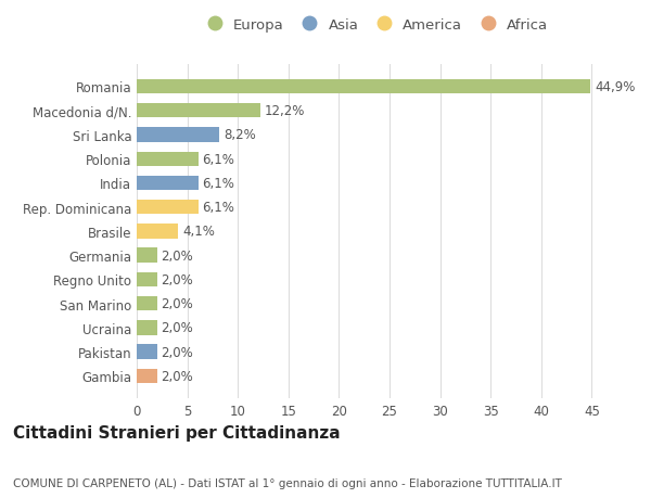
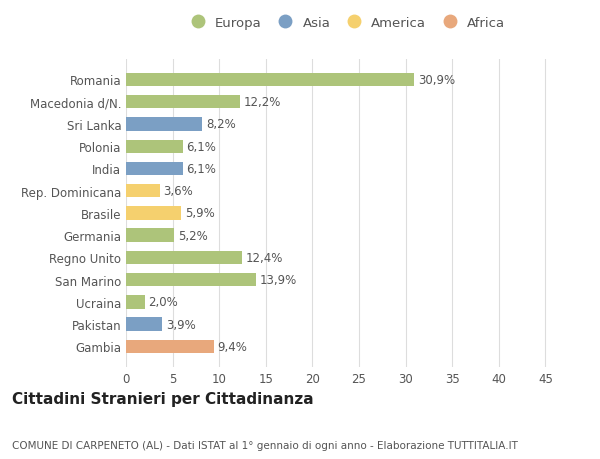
Romania: 44,9% -> 30,9%
Rep. Dominicana: 6,1% -> 3,6%
Brasile: 4,1% -> 5,9%
Germania: 2,0% -> 5,2%
Regno Unito: 2,0% -> 12,4%
San Marino: 2,0% -> 13,9%
Pakistan: 2,0% -> 3,9%
Gambia: 2,0% -> 9,4%
